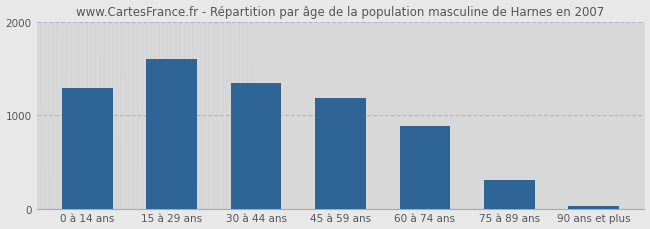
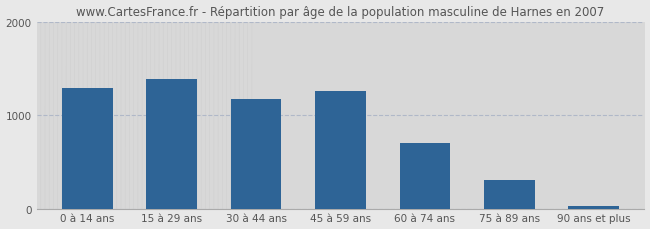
15 à 29 ans: 1600 -> 1390
30 à 44 ans: 1340 -> 1180
45 à 59 ans: 1180 -> 1260
60 à 74 ans: 880 -> 700
